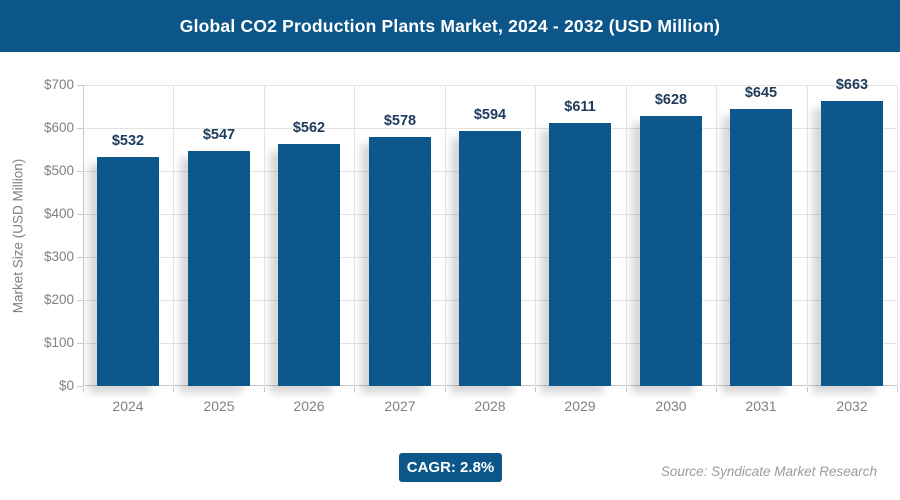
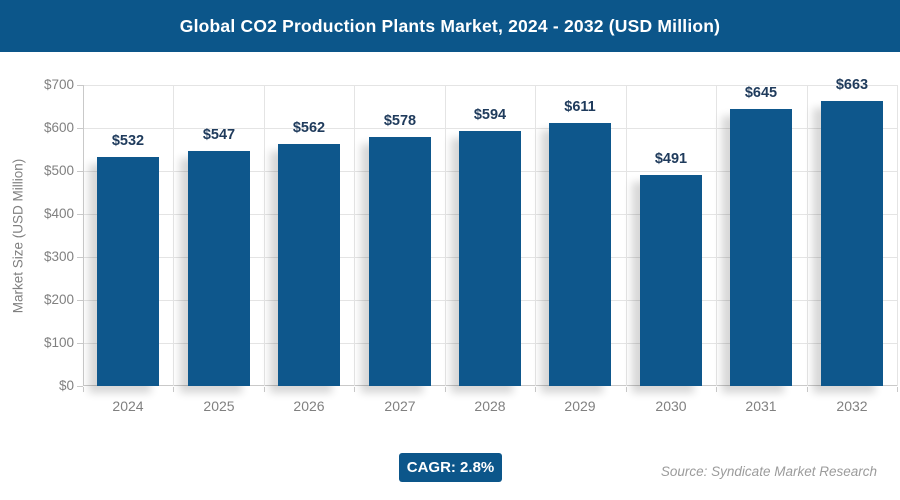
2030: $628 -> $491
